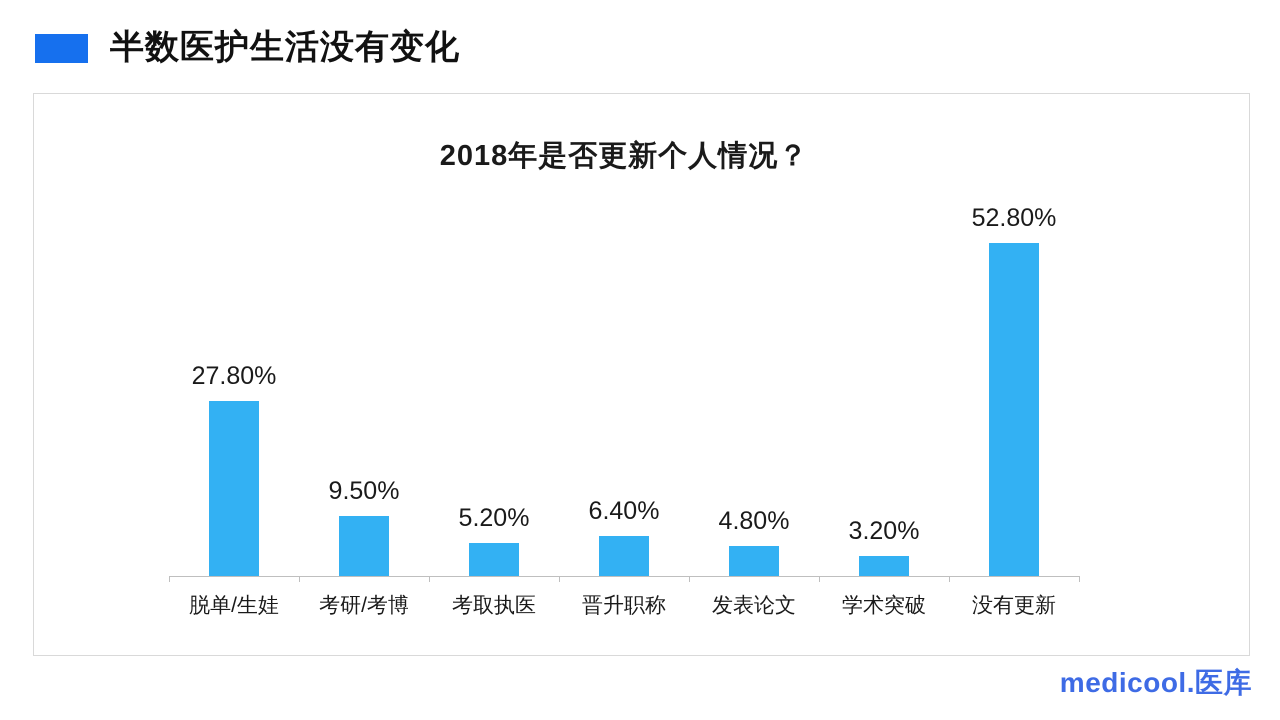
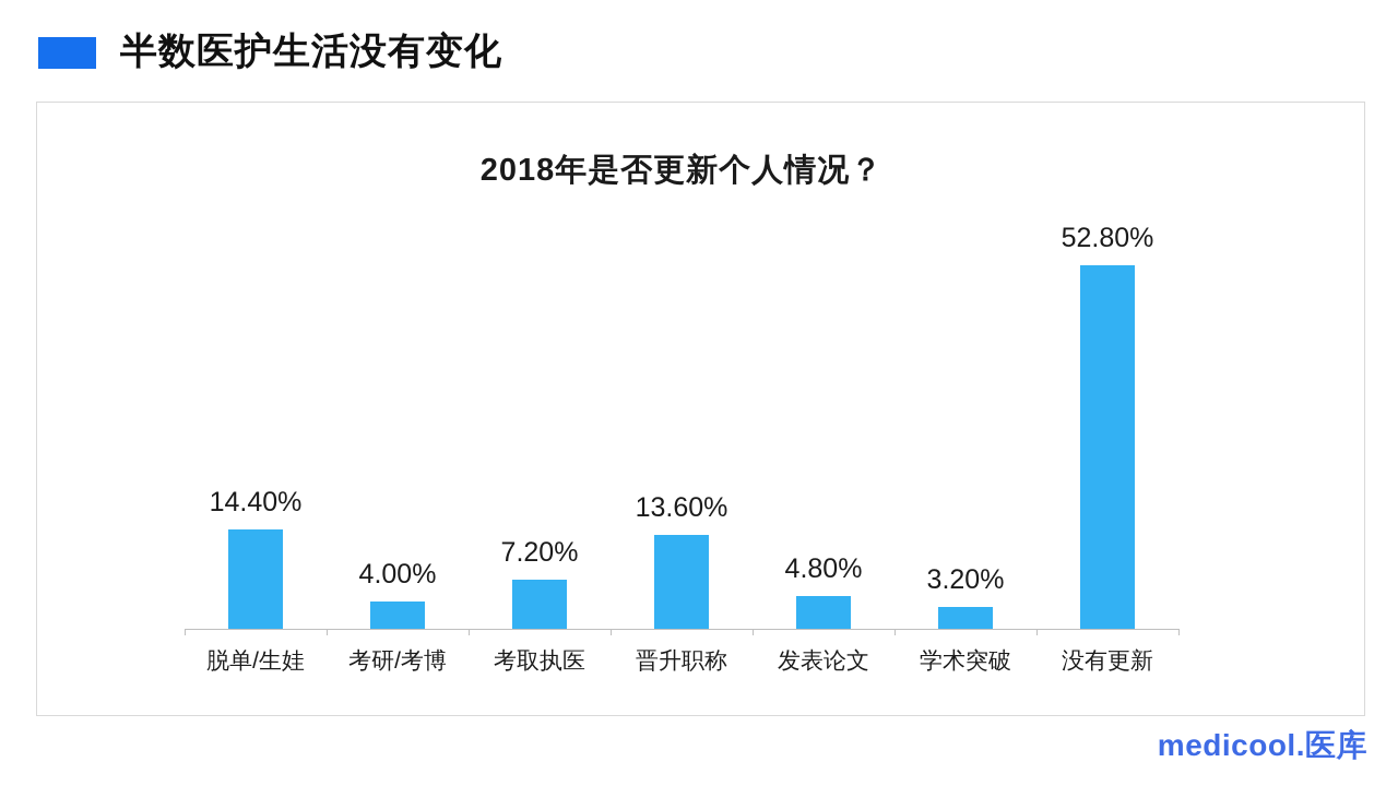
脱单/生娃: 27.80% -> 14.40%
考研/考博: 9.50% -> 4.00%
考取执医: 5.20% -> 7.20%
晋升职称: 6.40% -> 13.60%
